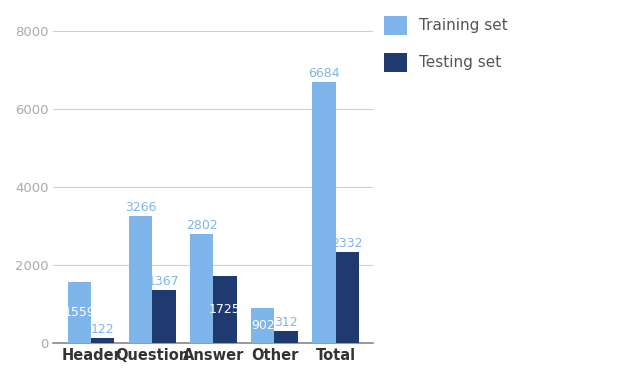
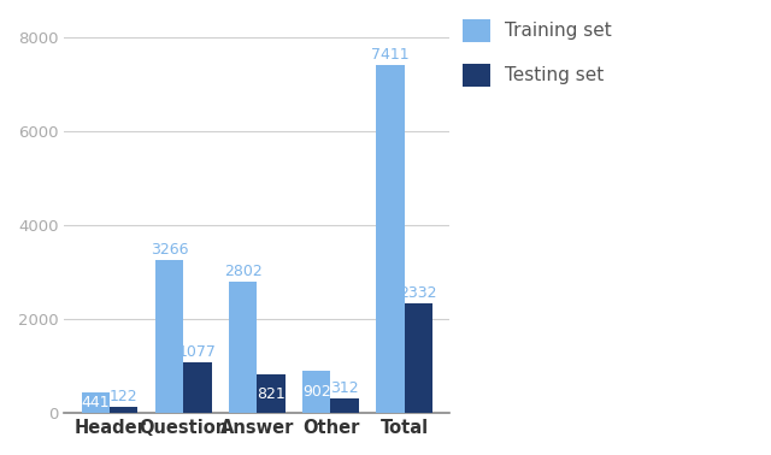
Training set/Header: 1559 -> 441
Testing set/Question: 1367 -> 1077
Testing set/Answer: 1725 -> 821
Training set/Total: 6684 -> 7411
